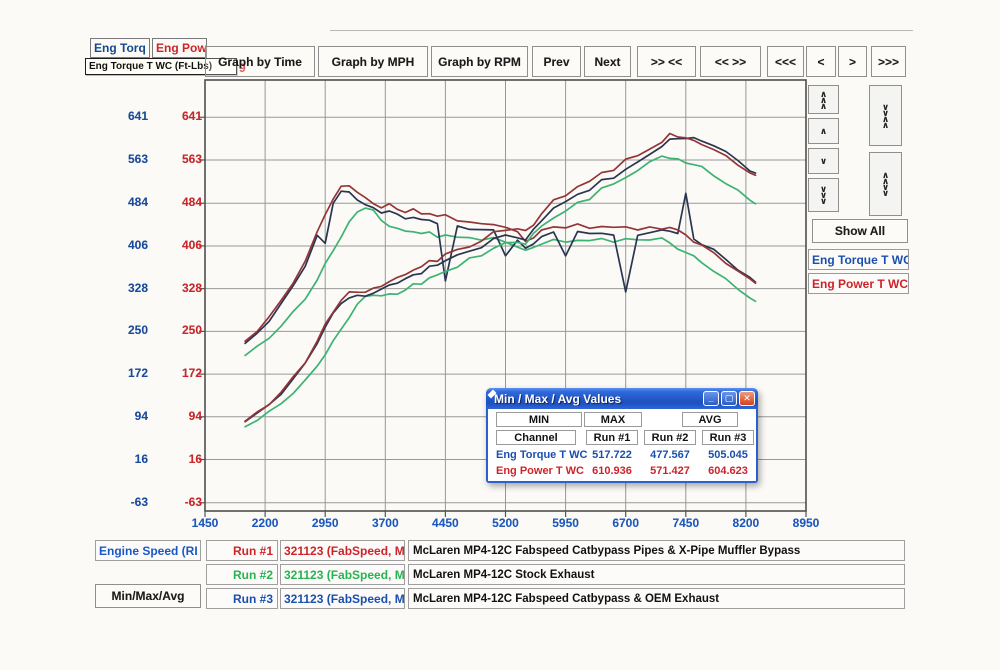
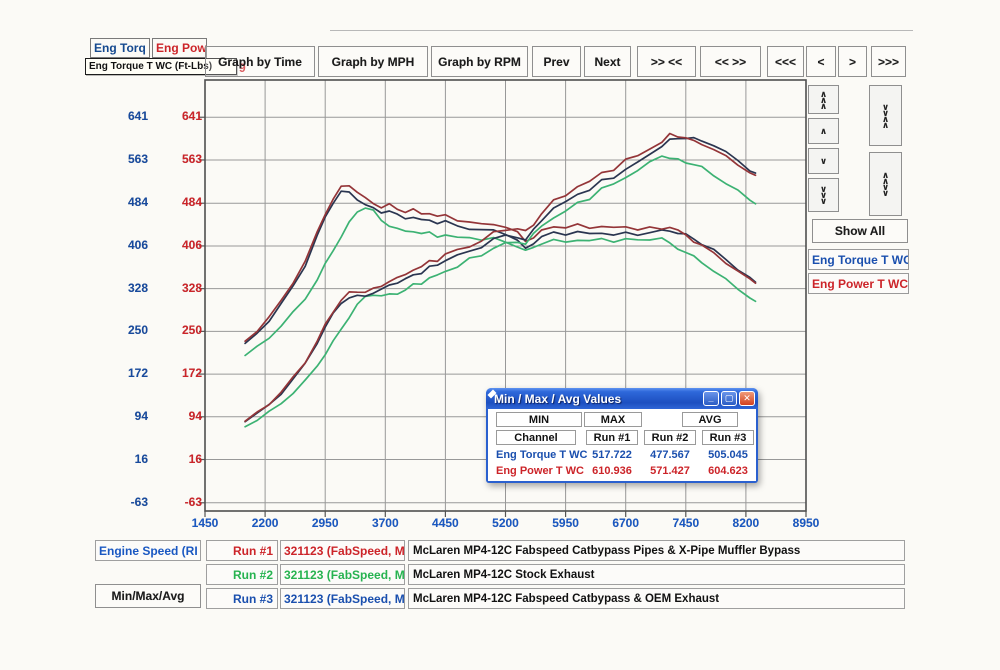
Run #3 Eng Torque T WC/2950: 410 -> 460
Run #3 Eng Torque T WC/4450: 340 -> 450
Run #3 Eng Torque T WC/5200: 390 -> 430
Run #3 Eng Torque T WC/5950: 390 -> 430
Run #3 Eng Torque T WC/6700: 320 -> 430
Run #3 Eng Torque T WC/7450: 500 -> 430
